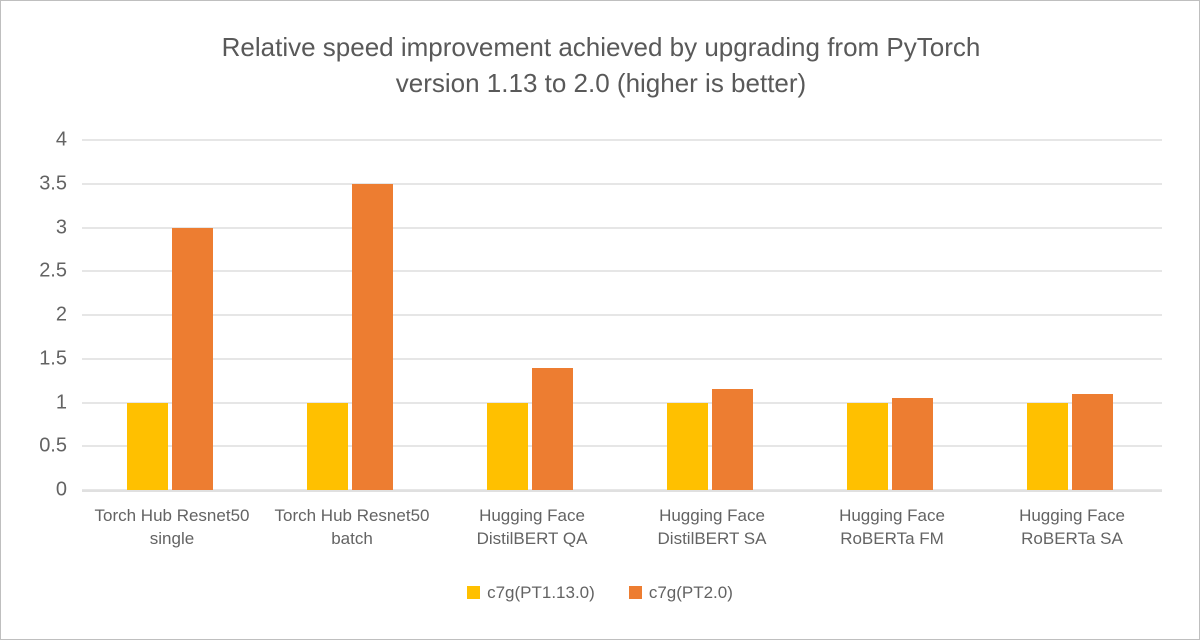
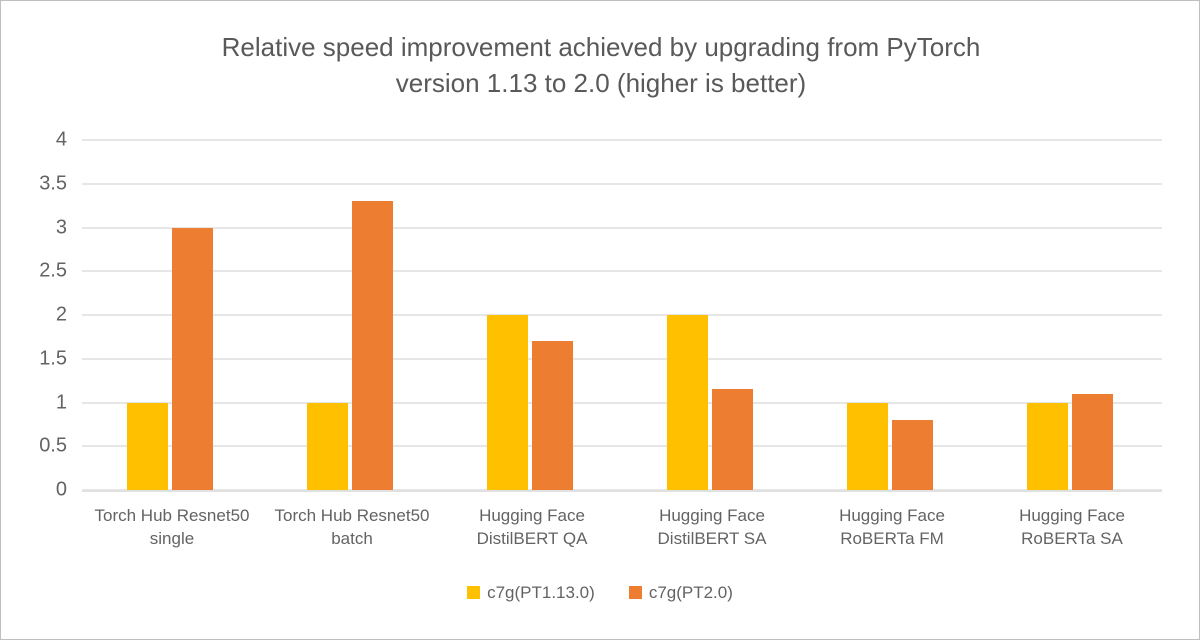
c7g(PT2.0)/Torch Hub Resnet50 batch: 3.5 -> 3.3
c7g(PT1.13.0)/Hugging Face DistilBERT QA: 1 -> 2
c7g(PT2.0)/Hugging Face DistilBERT QA: 1.4 -> 1.7
c7g(PT1.13.0)/Hugging Face DistilBERT SA: 1 -> 2
c7g(PT2.0)/Hugging Face RoBERTa FM: 1.1 -> 0.8
